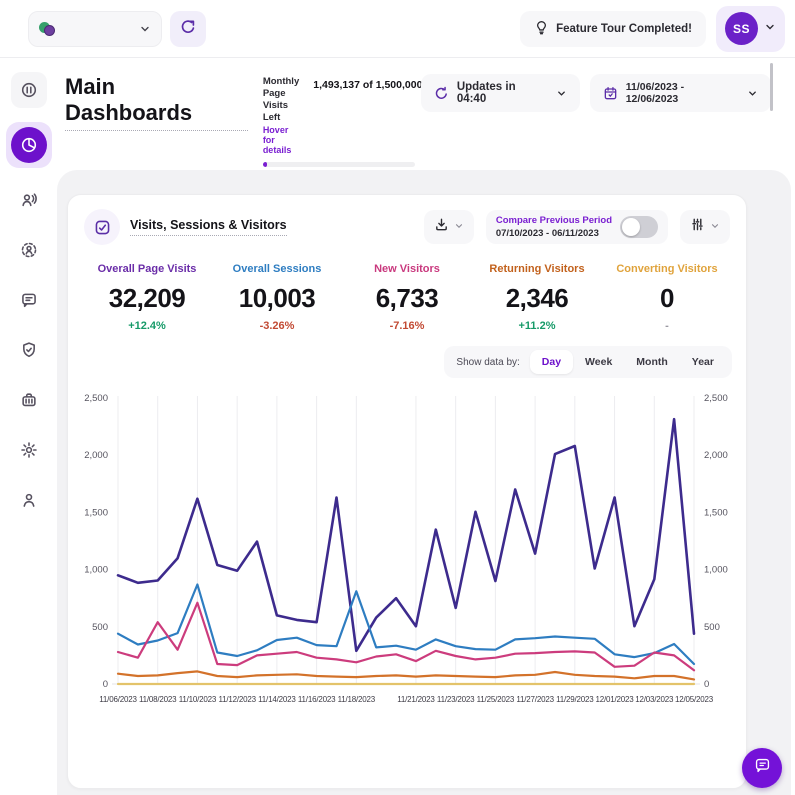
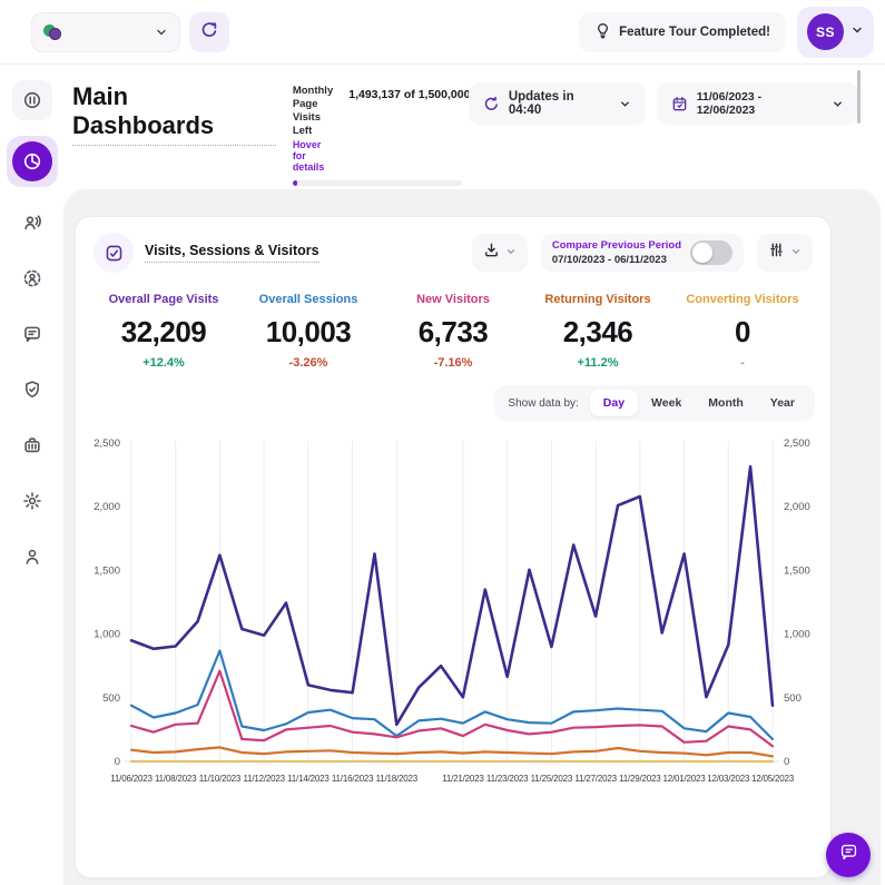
New Visitors/11/08/2023: 540 -> 290
Overall Sessions/11/18/2023: 810 -> 200
Overall Sessions/12/03/2023: 270 -> 380
